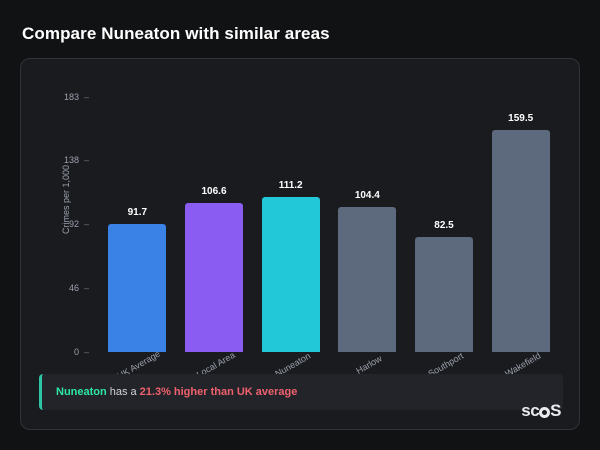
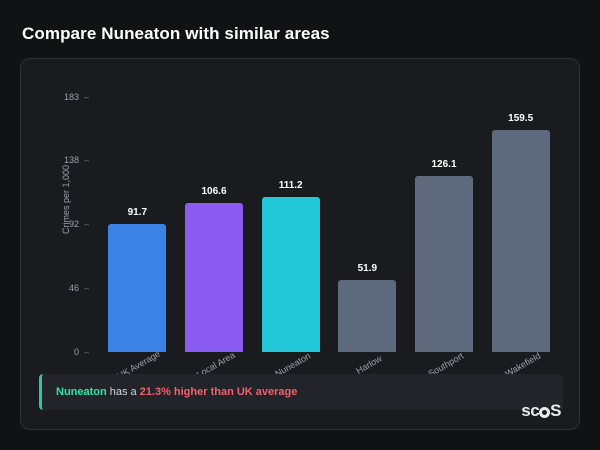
Harlow: 104.4 -> 51.9
Southport: 82.5 -> 126.1
